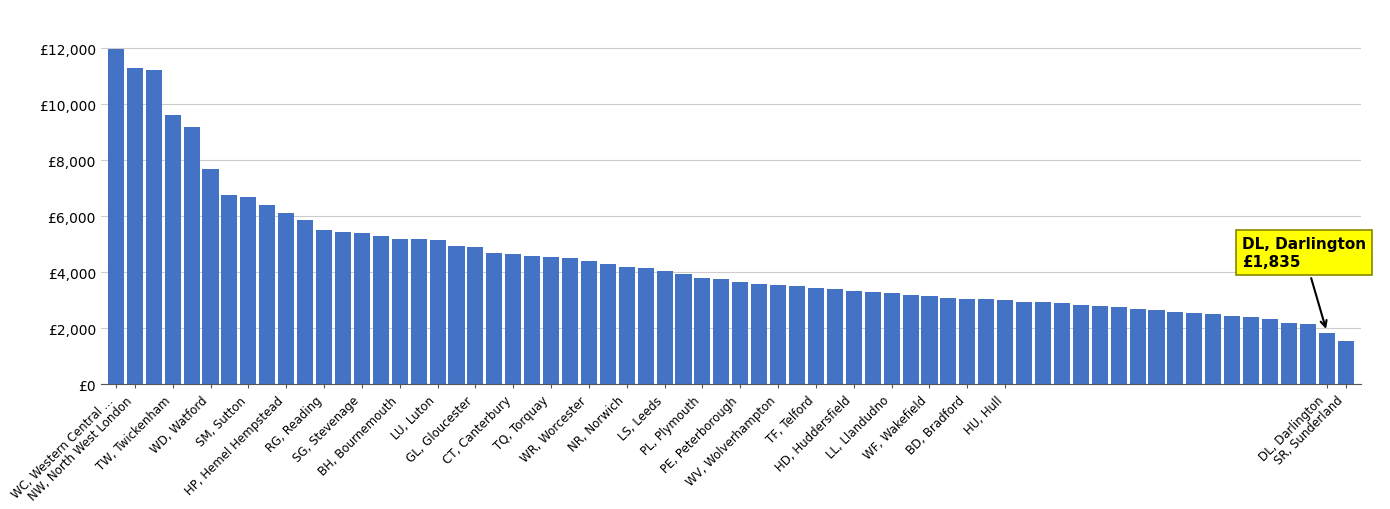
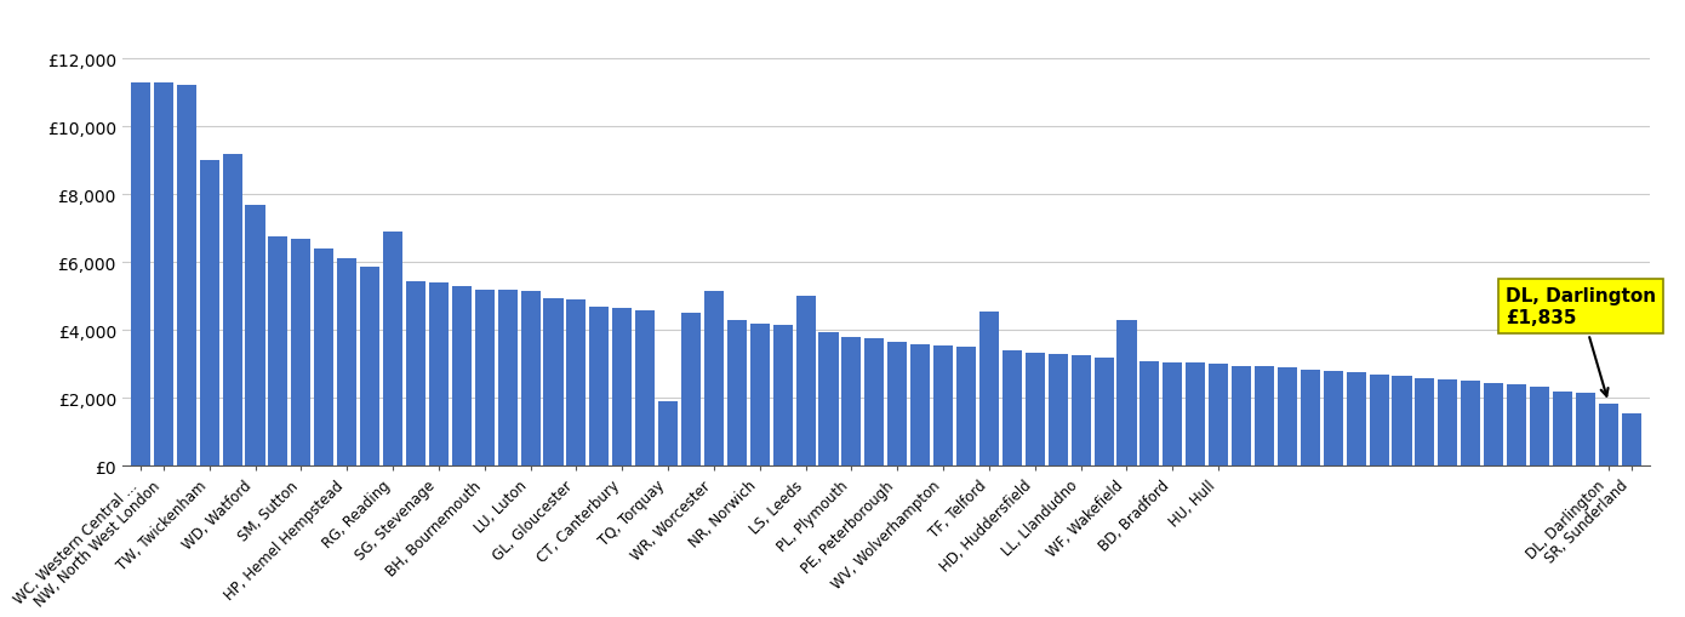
WC, Western Central ...: £11,950 -> £11,300
TW, Twickenham: £9,600 -> £9,000
RG, Reading: £5,500 -> £6,900
TQ, Torquay: £4,550 -> £1,900
WR, Worcester: £4,400 -> £5,150
LS, Leeds: £4,050 -> £5,000
TF, Telford: £3,450 -> £4,550
WF, Wakefield: £3,150 -> £4,300
